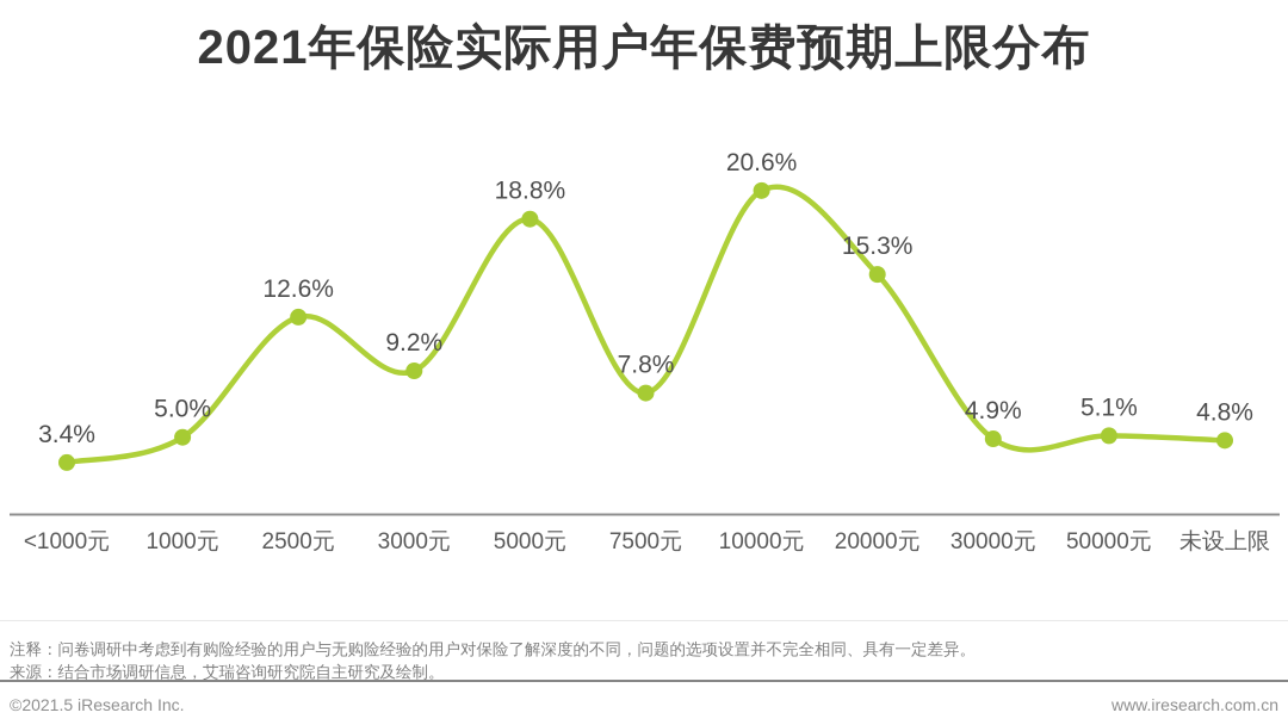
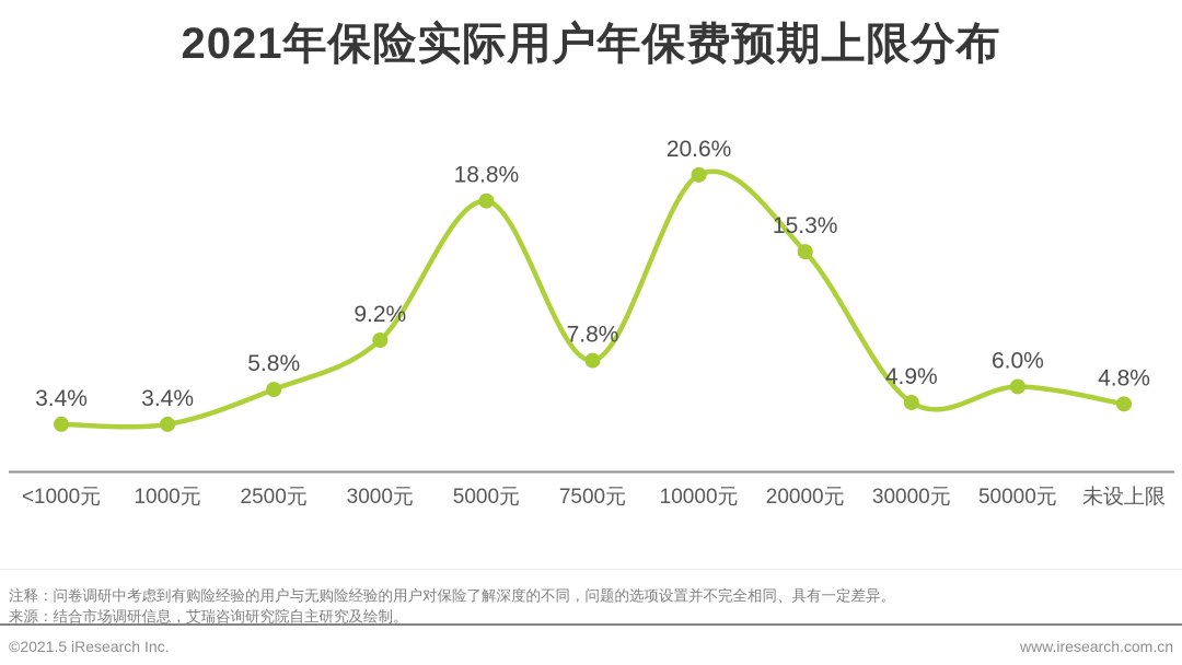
1000元: 5.0% -> 3.4%
2500元: 12.6% -> 5.8%
50000元: 5.1% -> 6.0%
